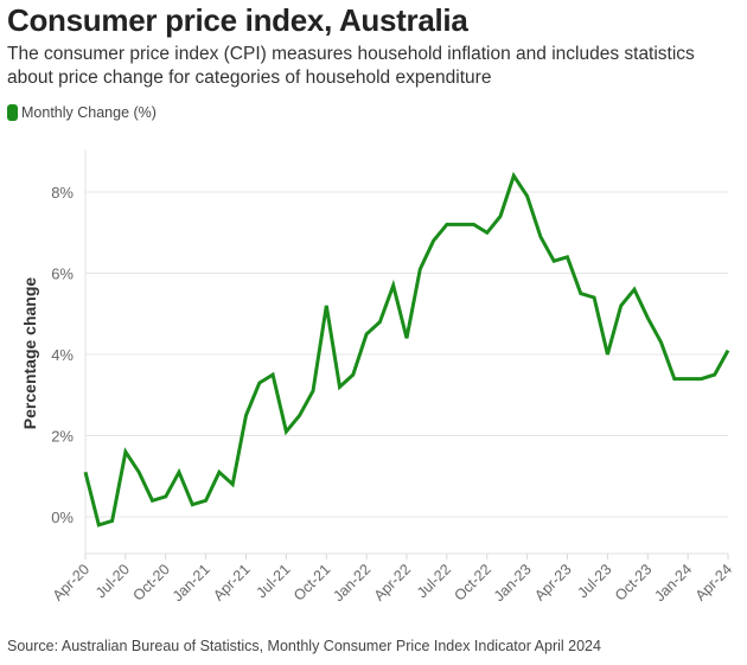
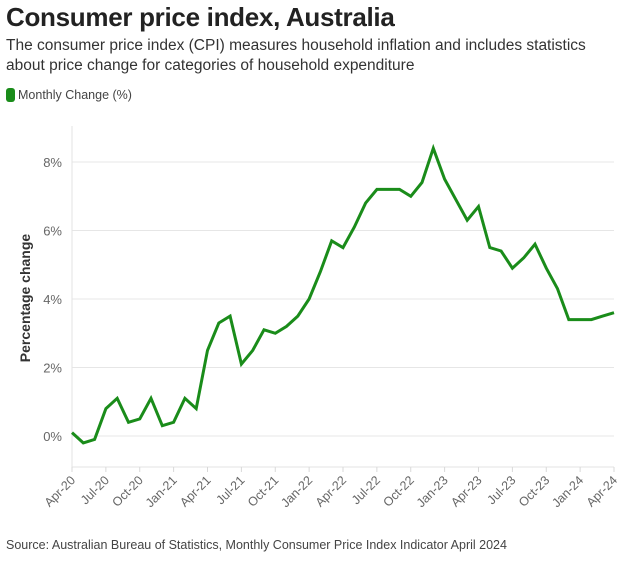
Apr-20: 1.1% -> 0.1%
Jul-20: 1.6% -> 0.8%
Oct-21: 5.2% -> 3.0%
Jan-22: 4.5% -> 4.0%
Apr-22: 4.4% -> 5.5%
Jan-23: 7.9% -> 7.5%
Apr-23: 6.4% -> 6.7%
Jul-23: 4.0% -> 4.9%
Apr-24: 4.1% -> 3.6%
